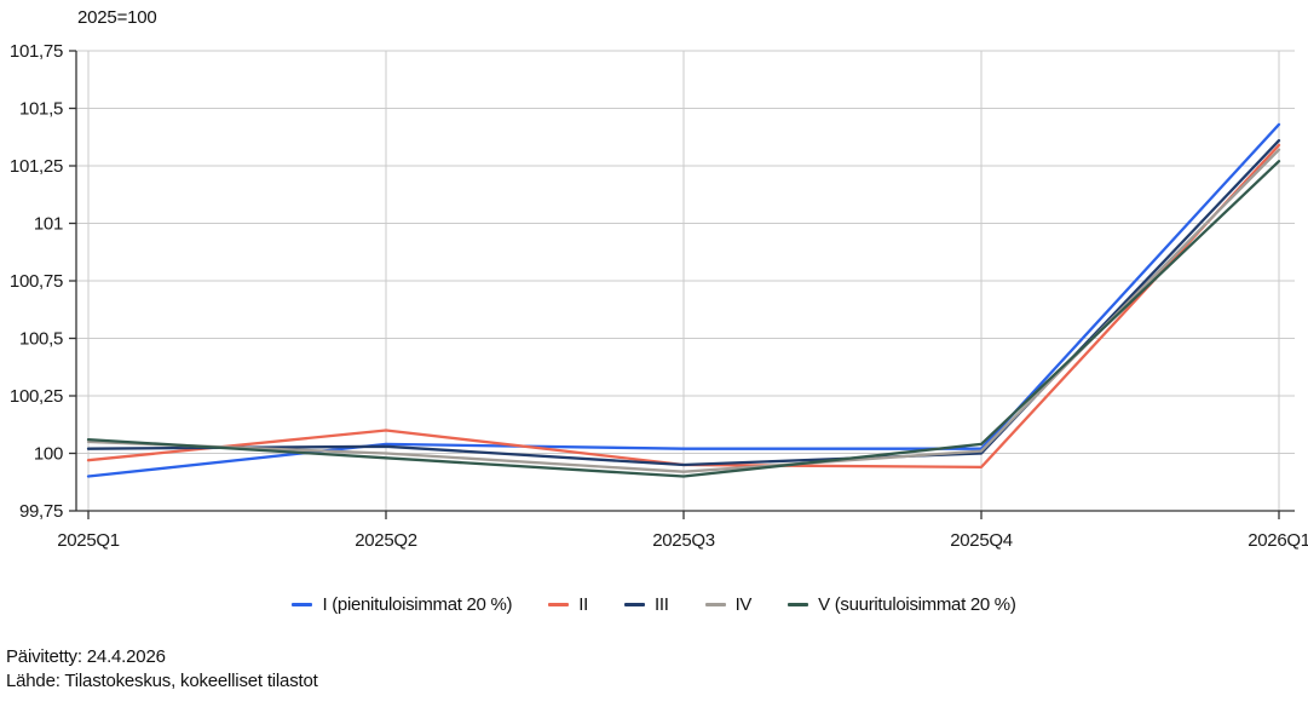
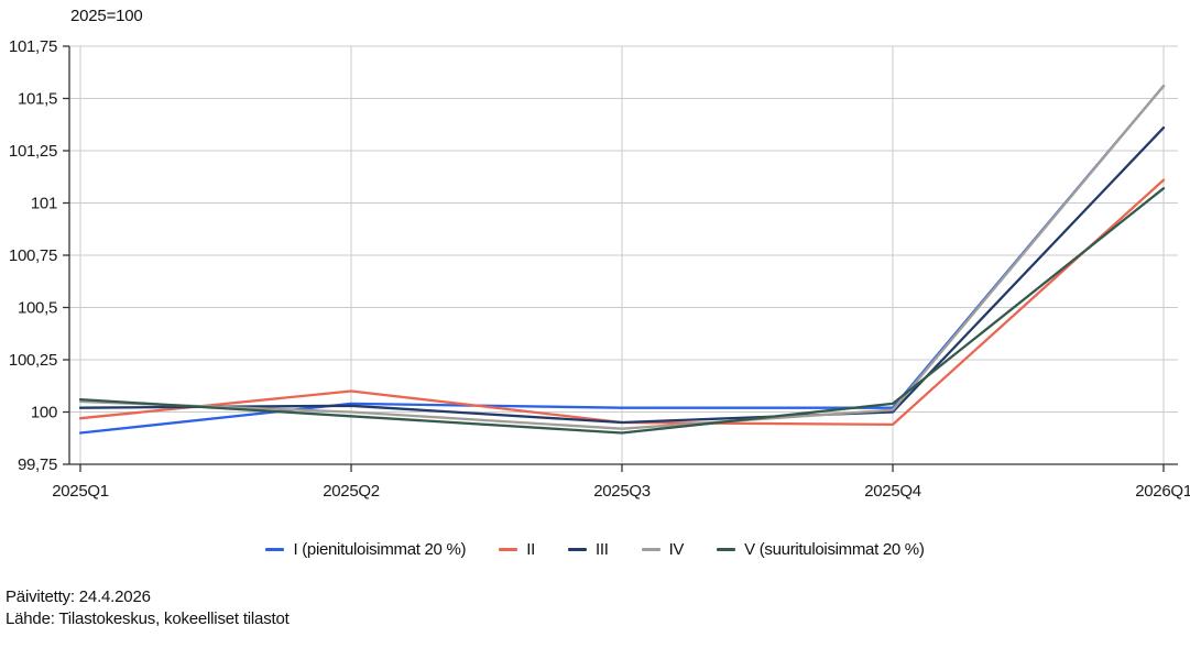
I (pienituloisimmat 20 %)/2026Q1: 101,43 -> 101,56
II/2026Q1: 101,34 -> 101,11
IV/2026Q1: 101,32 -> 101,56
V (suurituloisimmat 20 %)/2026Q1: 101,27 -> 101,07
